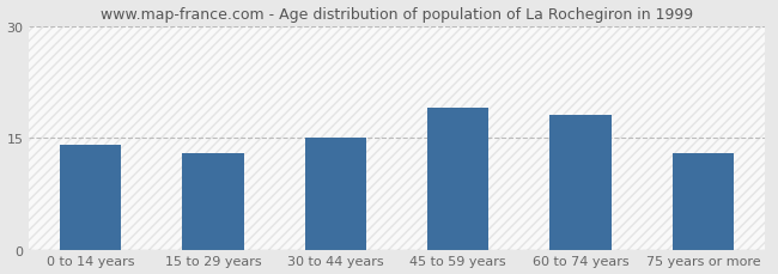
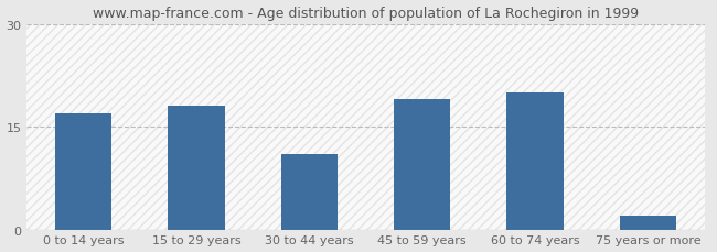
0 to 14 years: 14 -> 17
15 to 29 years: 13 -> 18
30 to 44 years: 15 -> 11
60 to 74 years: 18 -> 20
75 years or more: 13 -> 2
